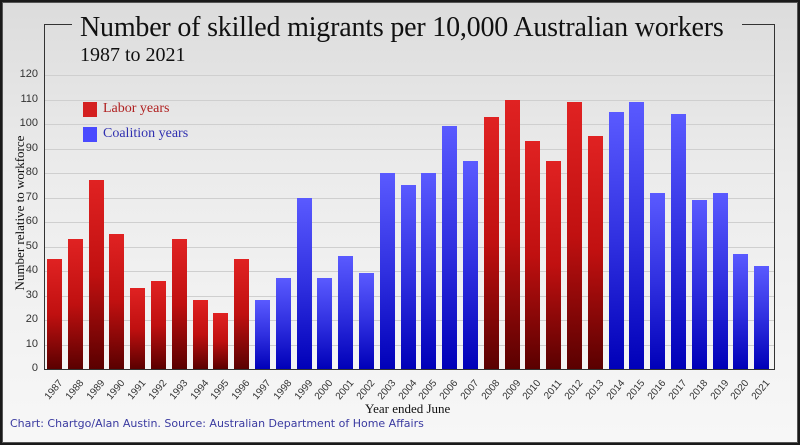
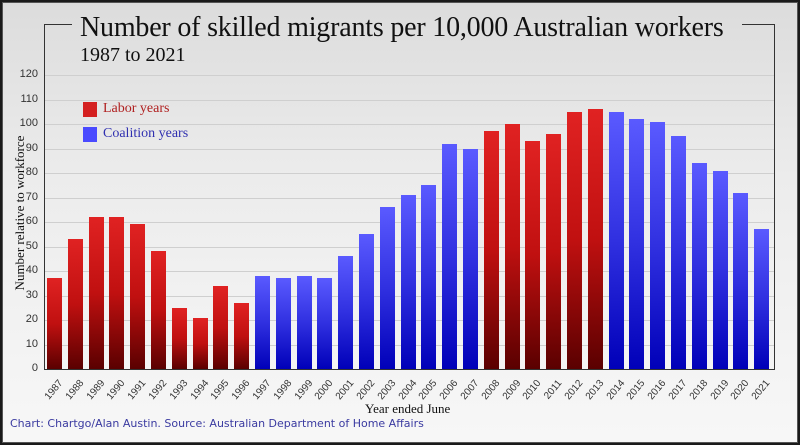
1987: 45 -> 37
1989: 77 -> 62
1990: 55 -> 62
1991: 33 -> 59
1992: 36 -> 48
1993: 53 -> 25
1994: 28 -> 21
1995: 23 -> 34
1996: 45 -> 27
1997: 28 -> 38
1999: 70 -> 38
2002: 39 -> 55
2003: 80 -> 66
2004: 75 -> 71
2005: 80 -> 75
2006: 99 -> 92
2007: 85 -> 90
2008: 103 -> 97
2009: 110 -> 100
2011: 85 -> 96
2012: 109 -> 105
2013: 95 -> 106
2015: 109 -> 102
2016: 72 -> 101
2017: 104 -> 95
2018: 69 -> 84
2019: 72 -> 81
2020: 47 -> 72
2021: 42 -> 57
